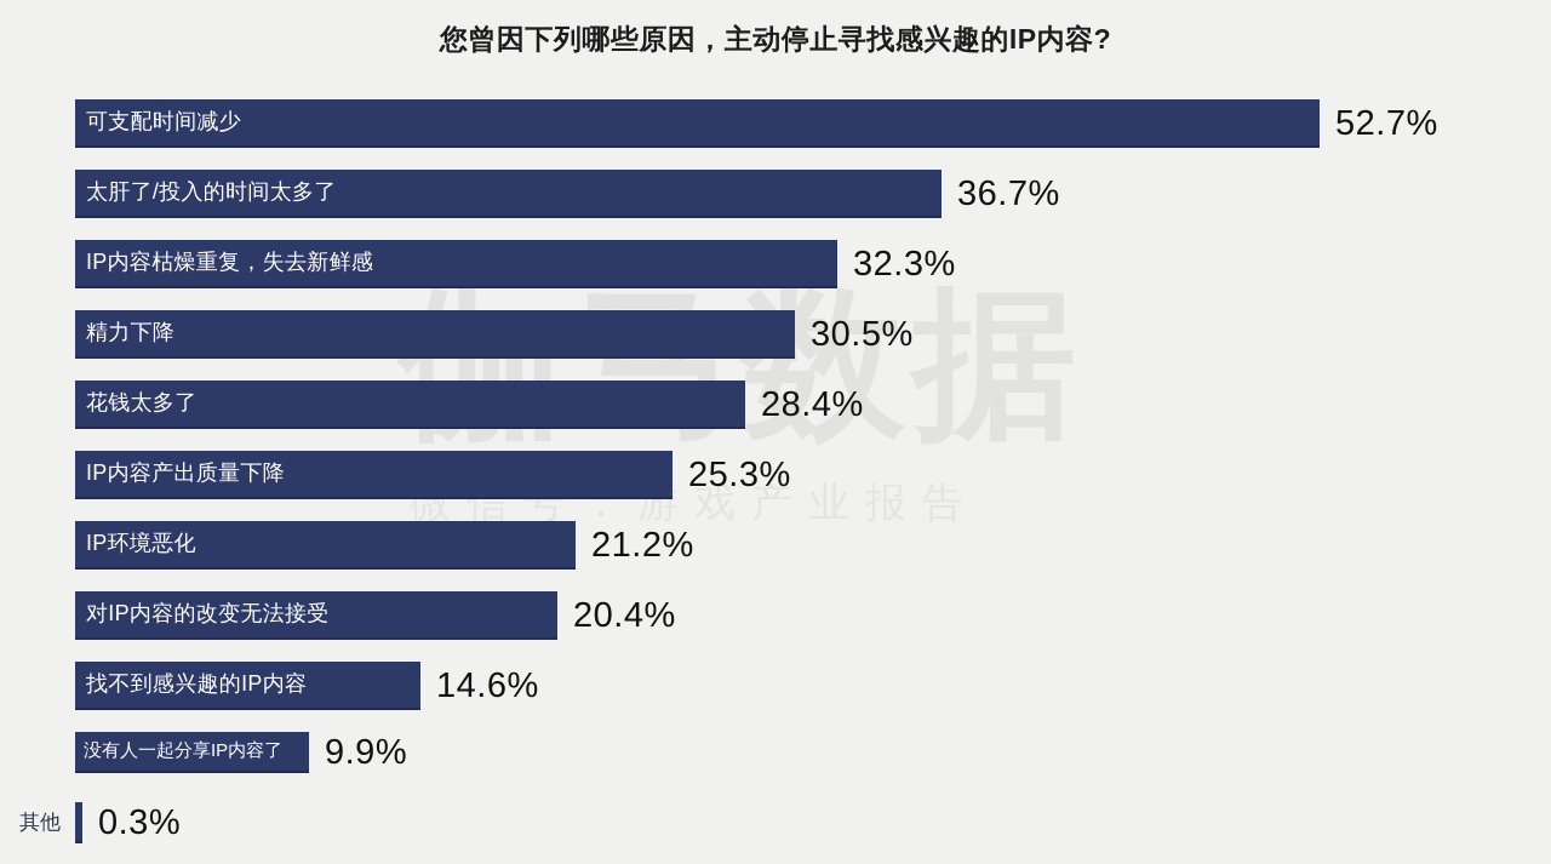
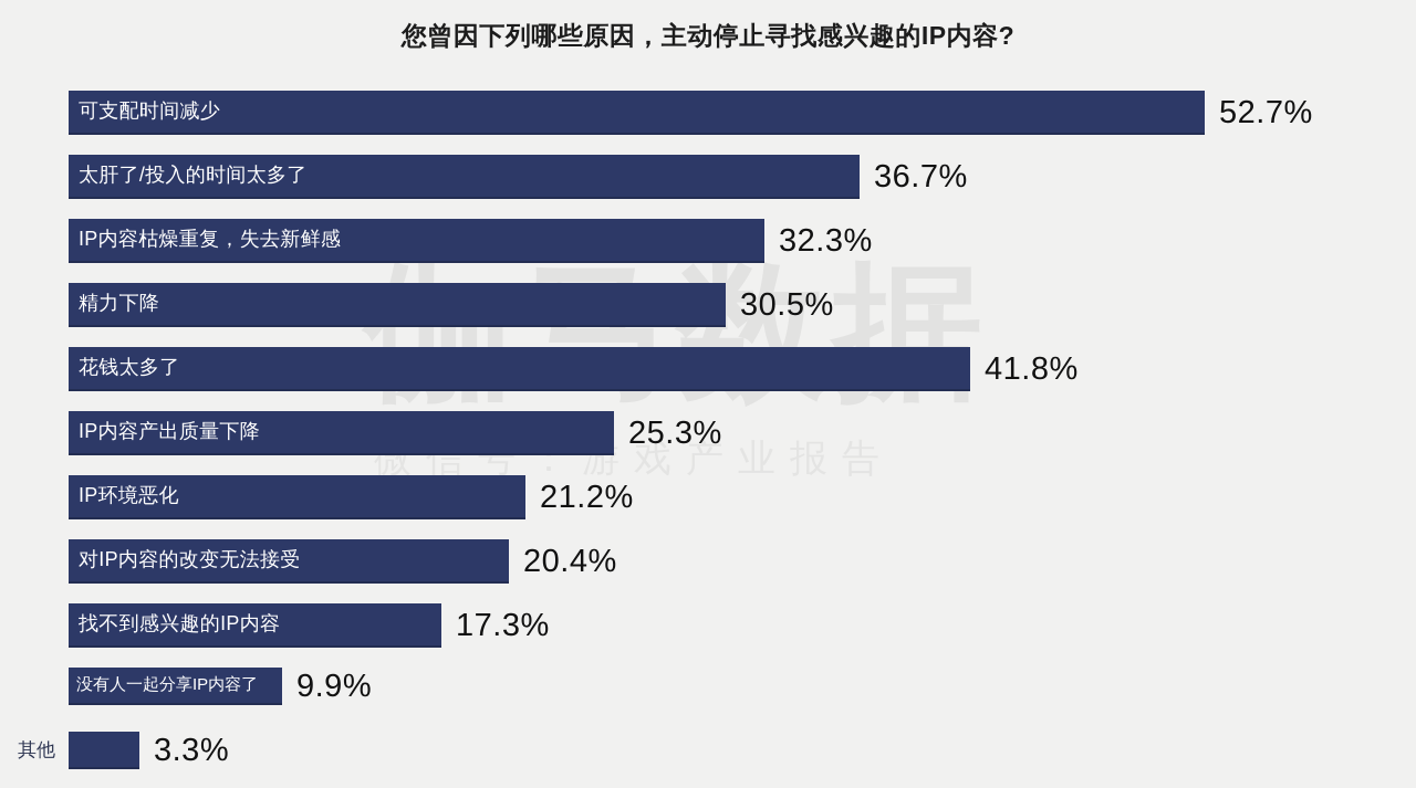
花钱太多了: 28.4% -> 41.8%
找不到感兴趣的IP内容: 14.6% -> 17.3%
其他: 0.3% -> 3.3%
